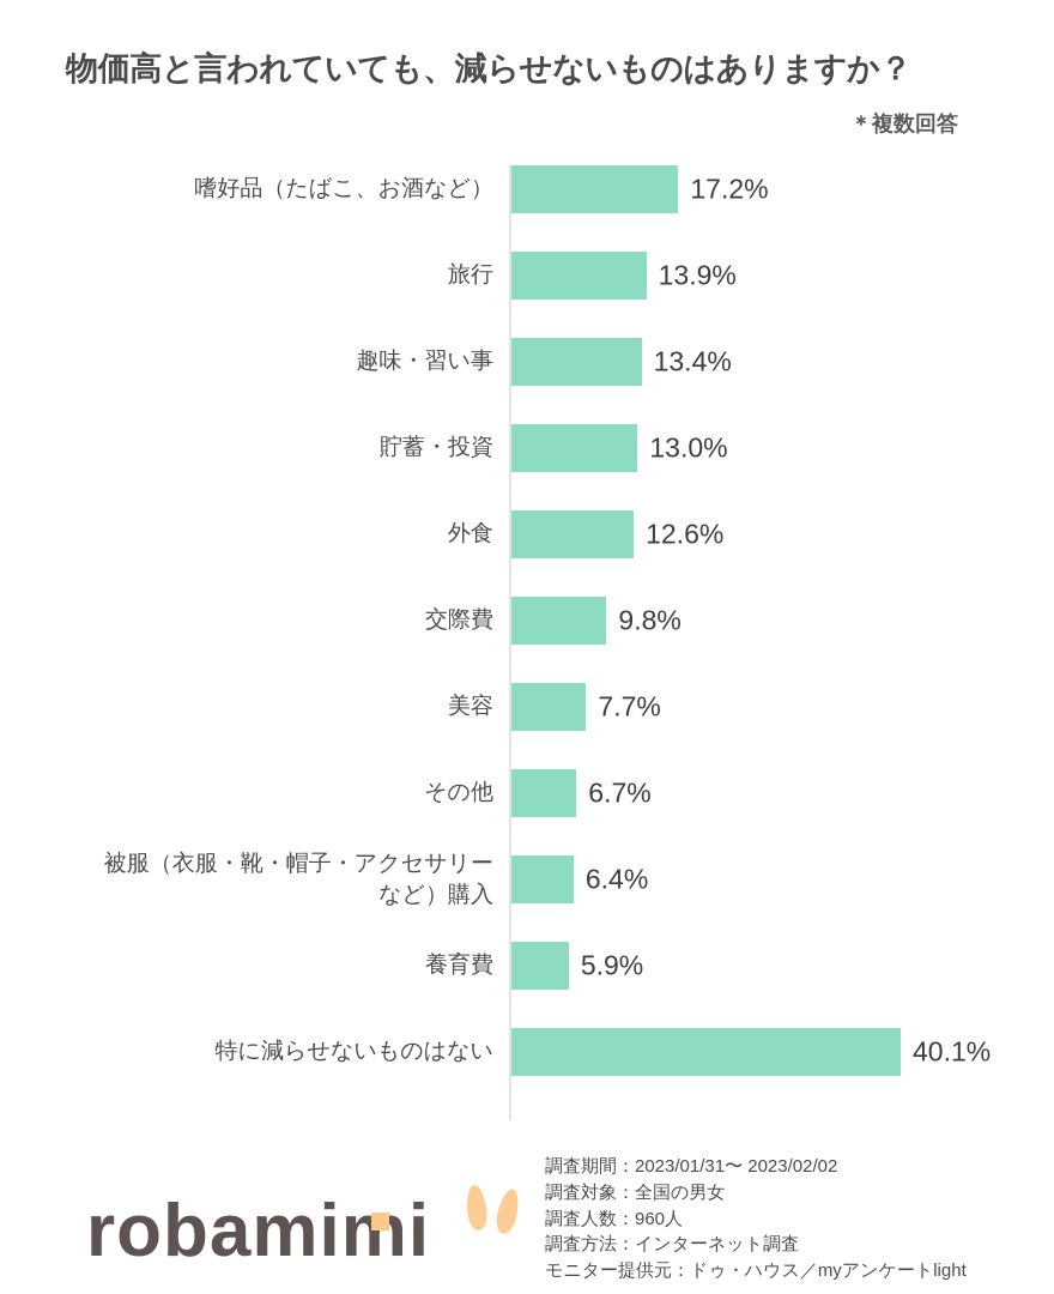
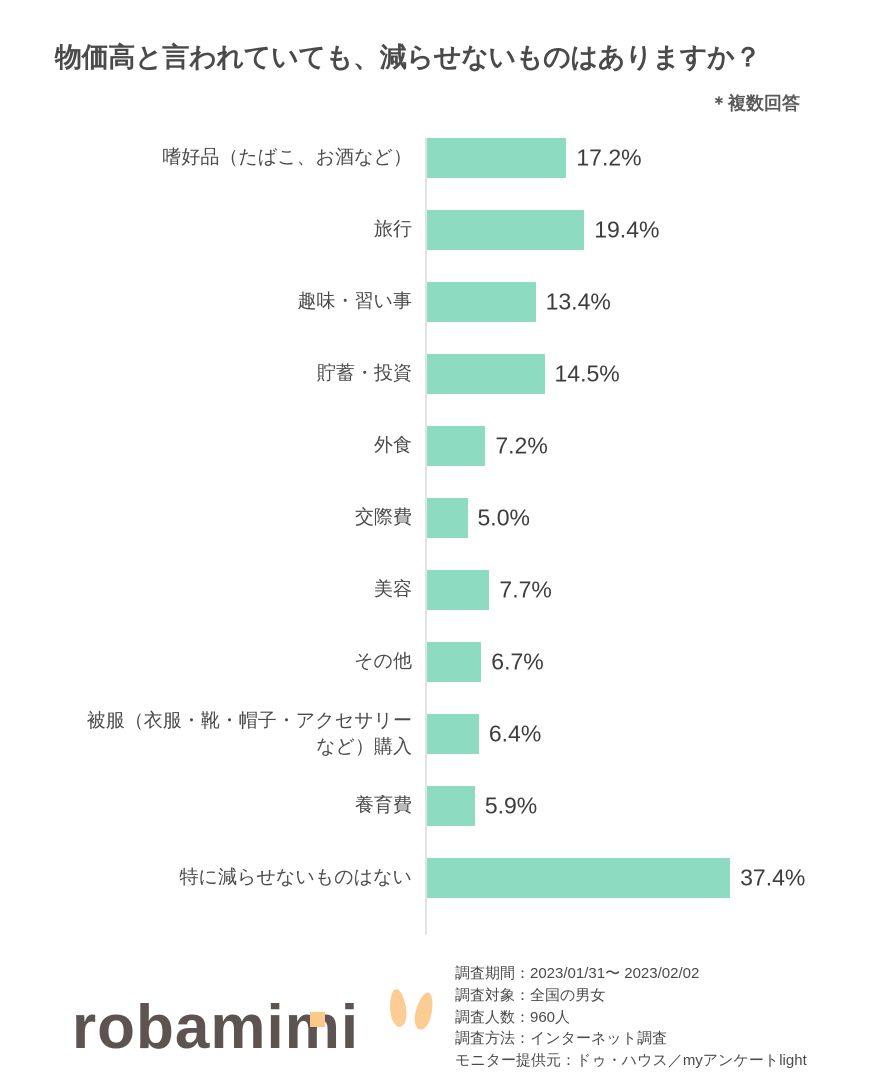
旅行: 13.9% -> 19.4%
貯蓄・投資: 13.0% -> 14.5%
外食: 12.6% -> 7.2%
交際費: 9.8% -> 5.0%
特に減らせないものはない: 40.1% -> 37.4%
